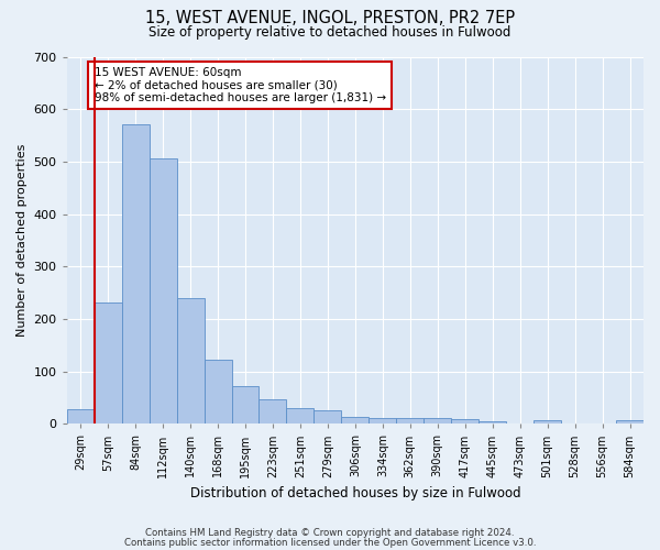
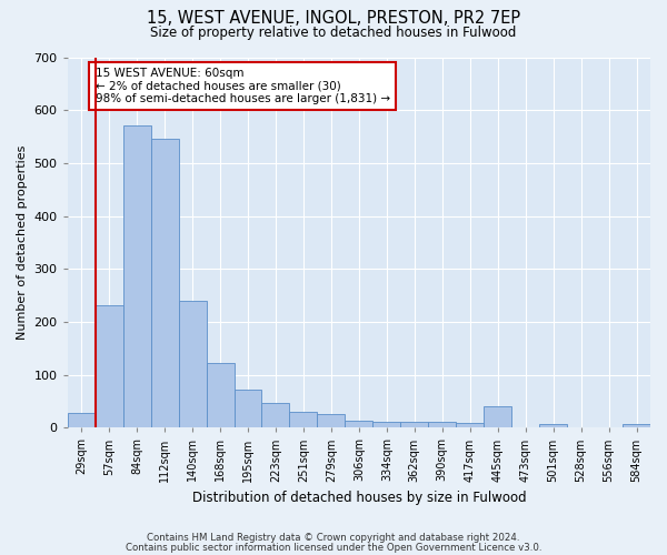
112sqm: 507 -> 545
445sqm: 5 -> 40
